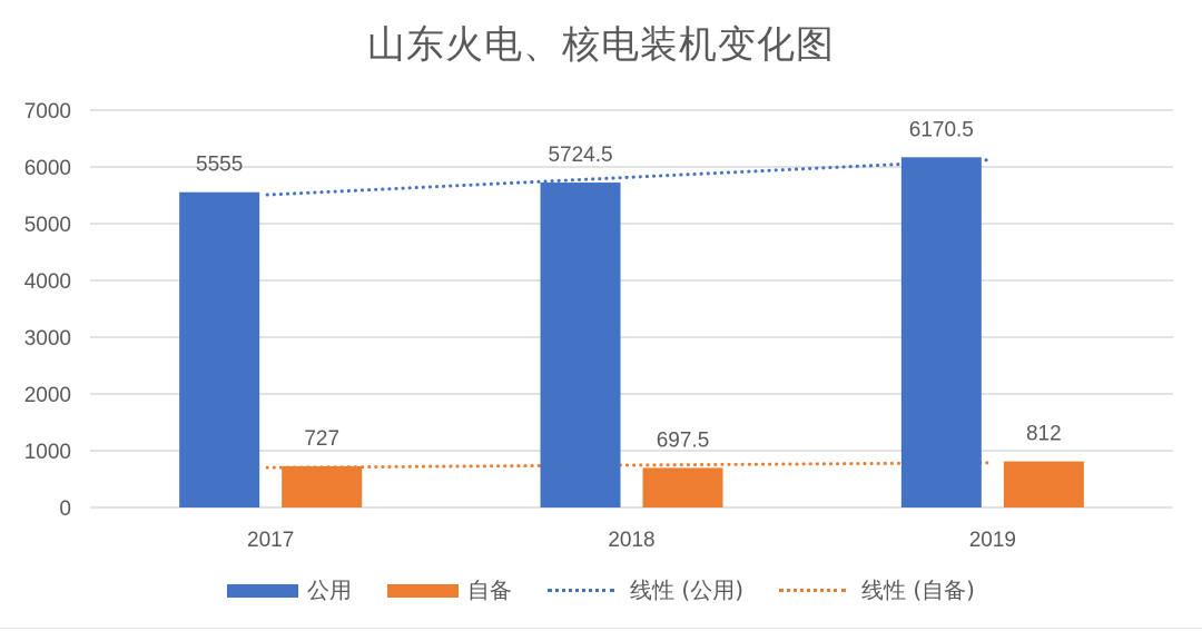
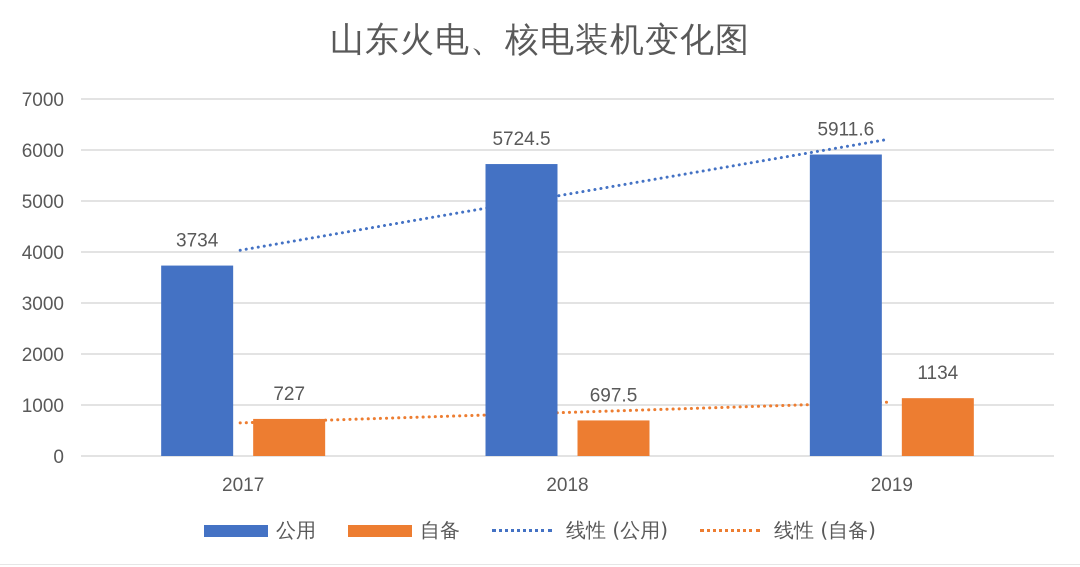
公用/2017: 5555 -> 3734
公用/2019: 6170.5 -> 5911.6
自备/2019: 812 -> 1134
